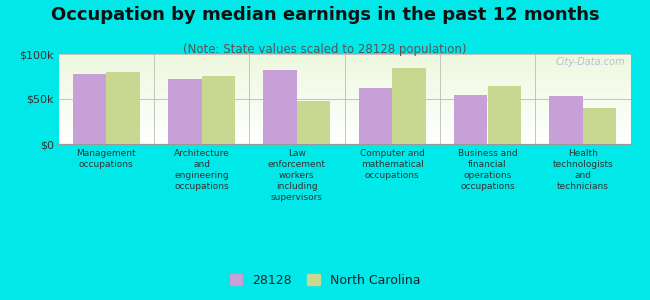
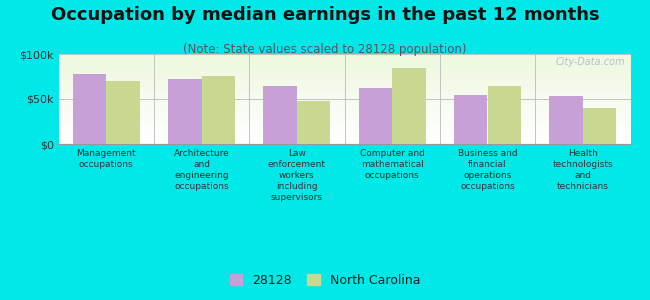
North Carolina/Management occupations: $80k -> $70k
28128/Law enforcement workers including supervisors: $82k -> $65k
